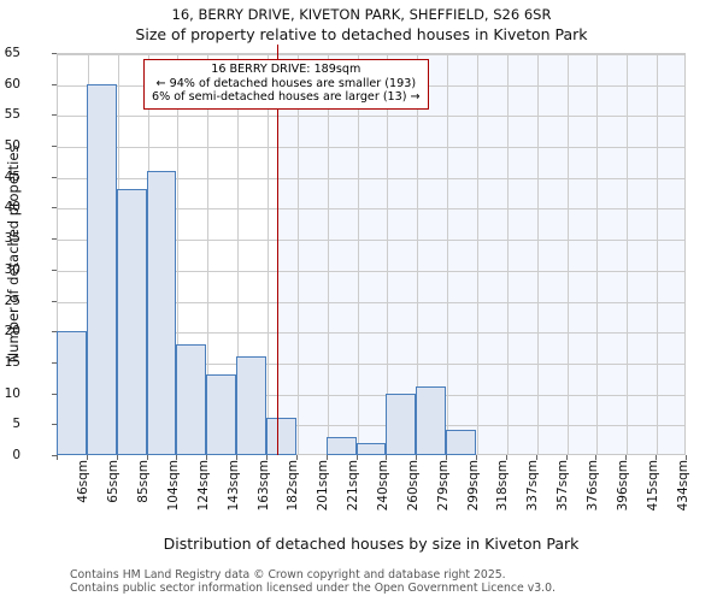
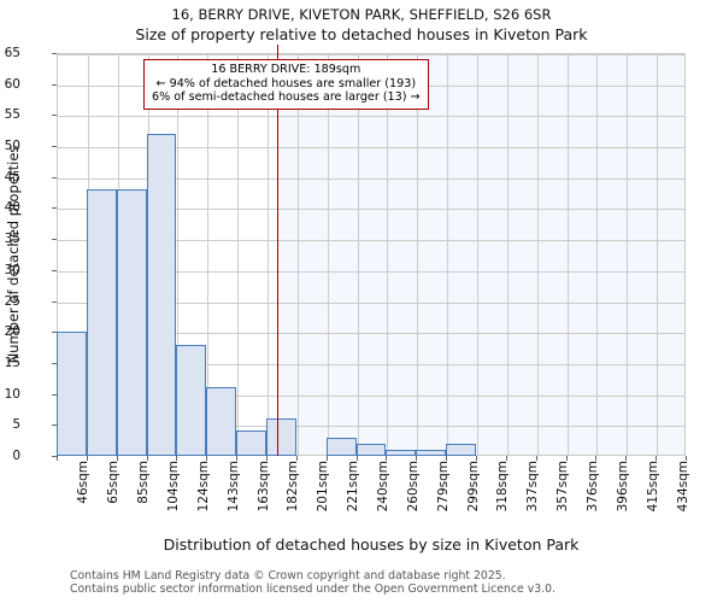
65sqm: 60 -> 43
104sqm: 46 -> 52
143sqm: 13 -> 11
163sqm: 16 -> 4
260sqm: 10 -> 1
279sqm: 11 -> 1
299sqm: 4 -> 2
